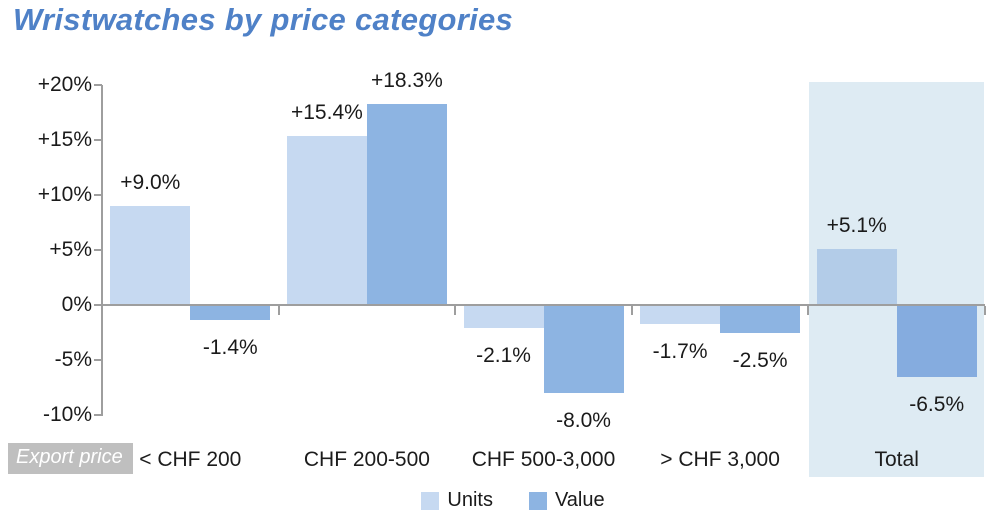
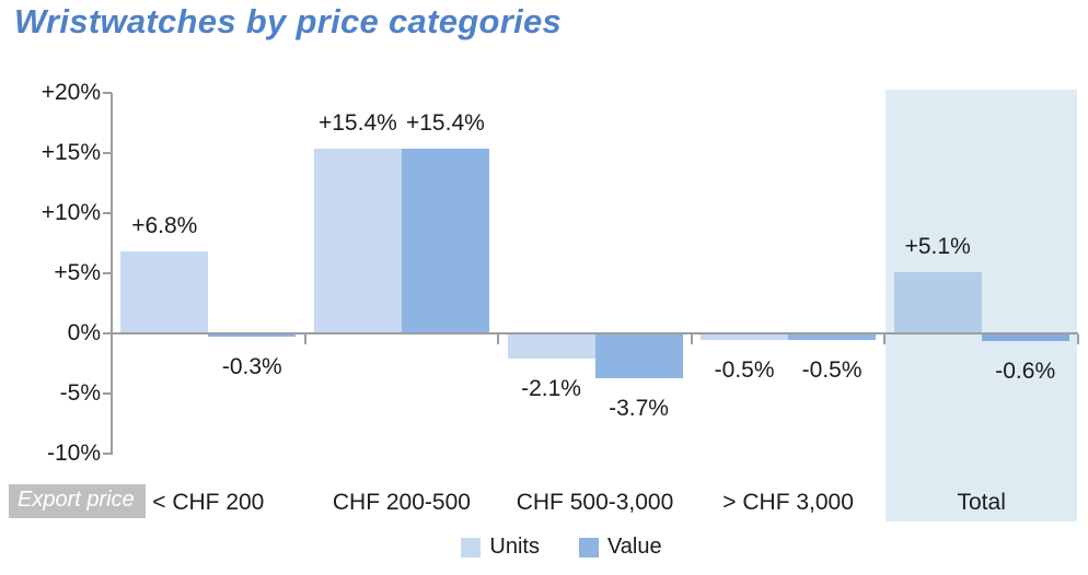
Units/< CHF 200: +9.0% -> +6.8%
Value/< CHF 200: -1.4% -> -0.3%
Value/CHF 200-500: +18.3% -> +15.4%
Value/CHF 500-3,000: -8.0% -> -3.7%
Units/> CHF 3,000: -1.7% -> -0.5%
Value/> CHF 3,000: -2.5% -> -0.5%
Value/Total: -6.5% -> -0.6%
